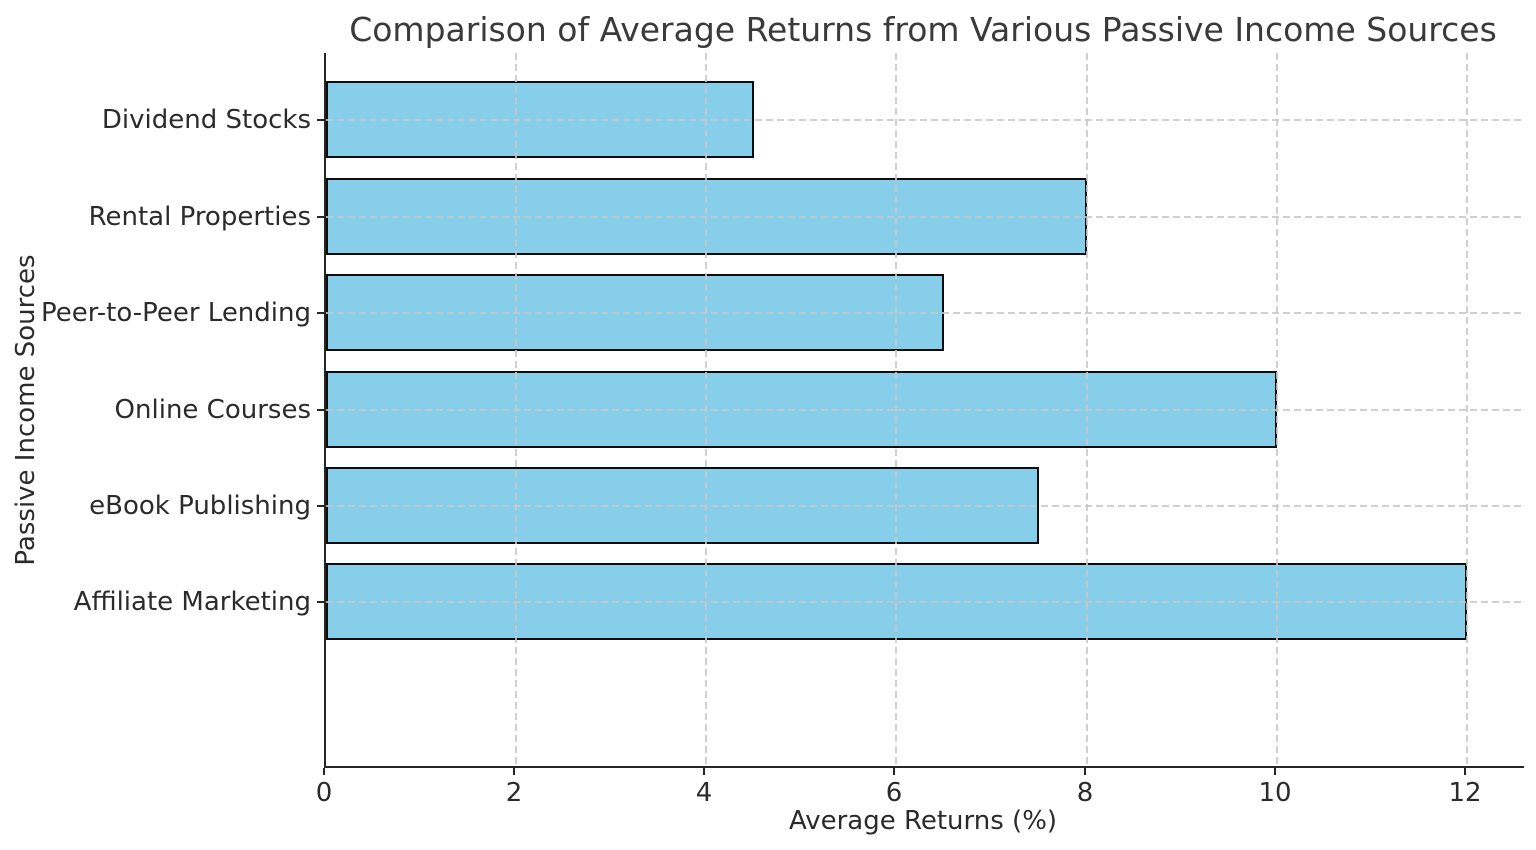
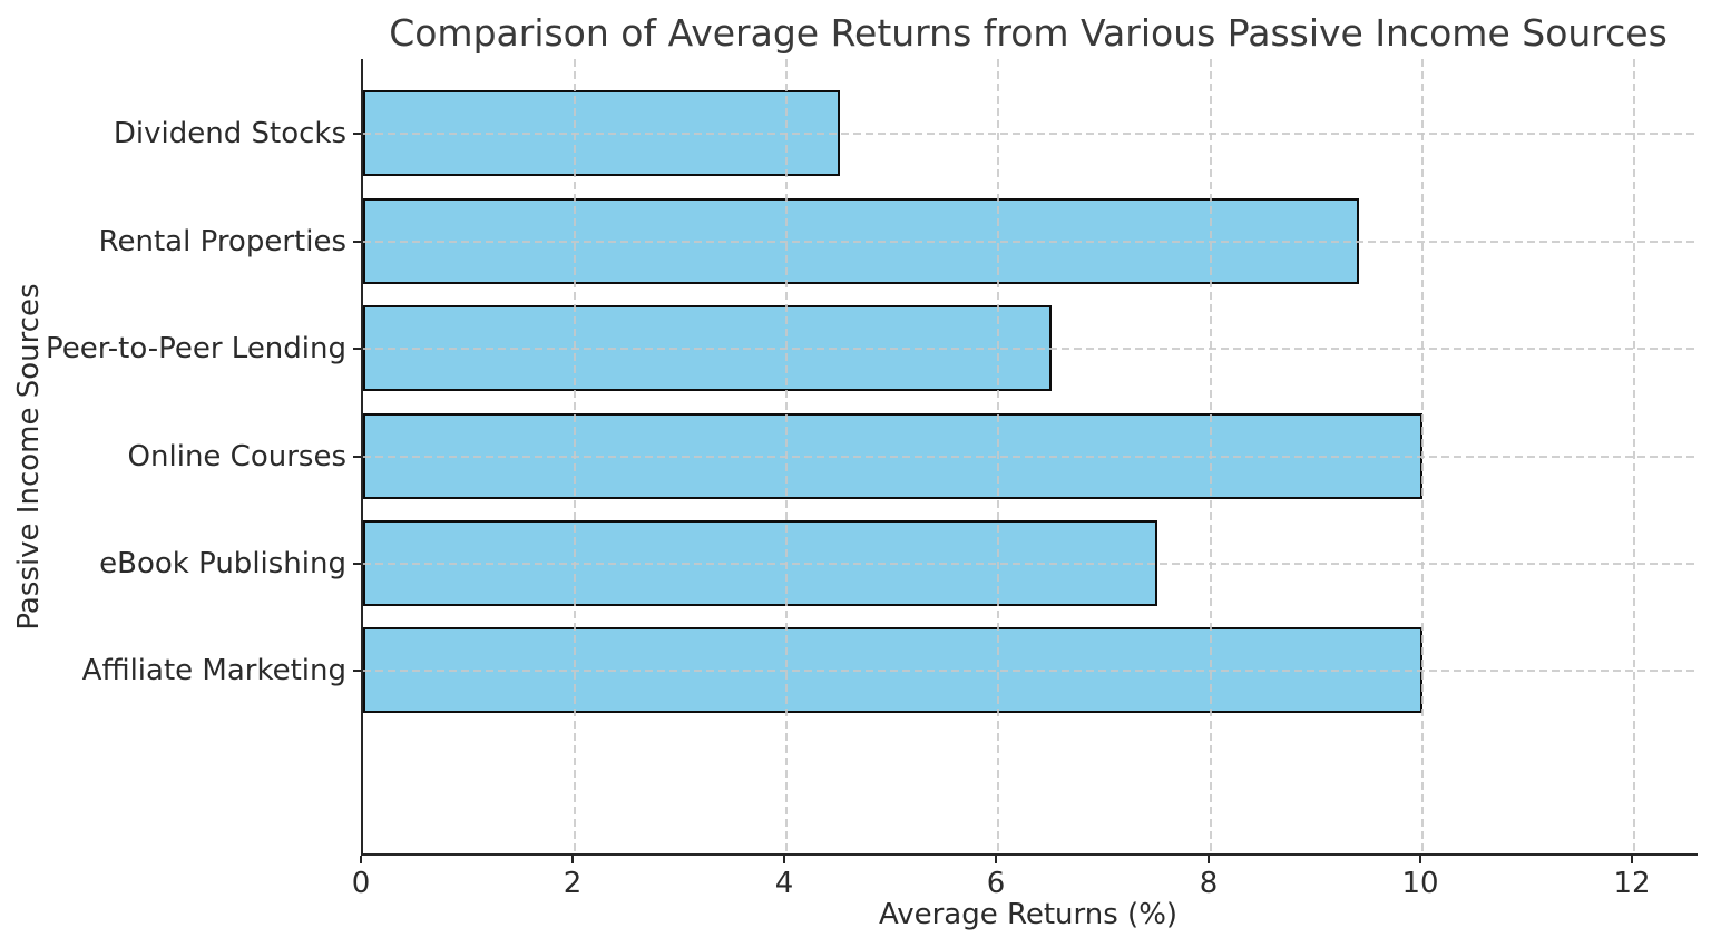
Rental Properties: 8.0 -> 9.4
Affiliate Marketing: 12.0 -> 10.0
